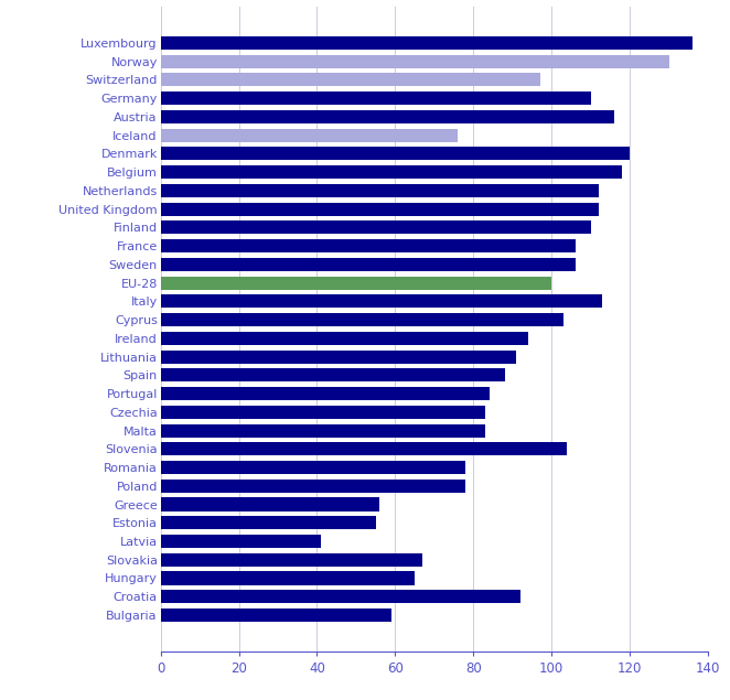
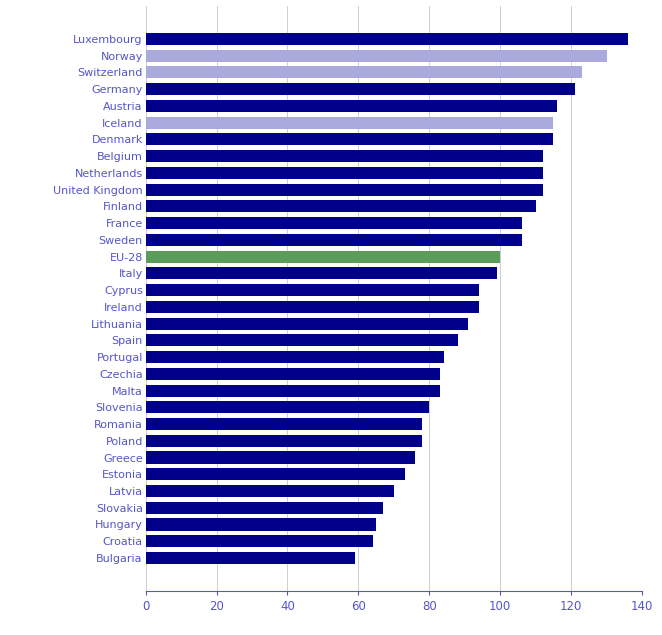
Switzerland: 97 -> 123
Germany: 110 -> 121
Iceland: 76 -> 115
Denmark: 120 -> 115
Belgium: 118 -> 112
Italy: 113 -> 99
Cyprus: 103 -> 94
Slovenia: 104 -> 80
Greece: 56 -> 76
Estonia: 55 -> 73
Latvia: 41 -> 70
Croatia: 92 -> 64
